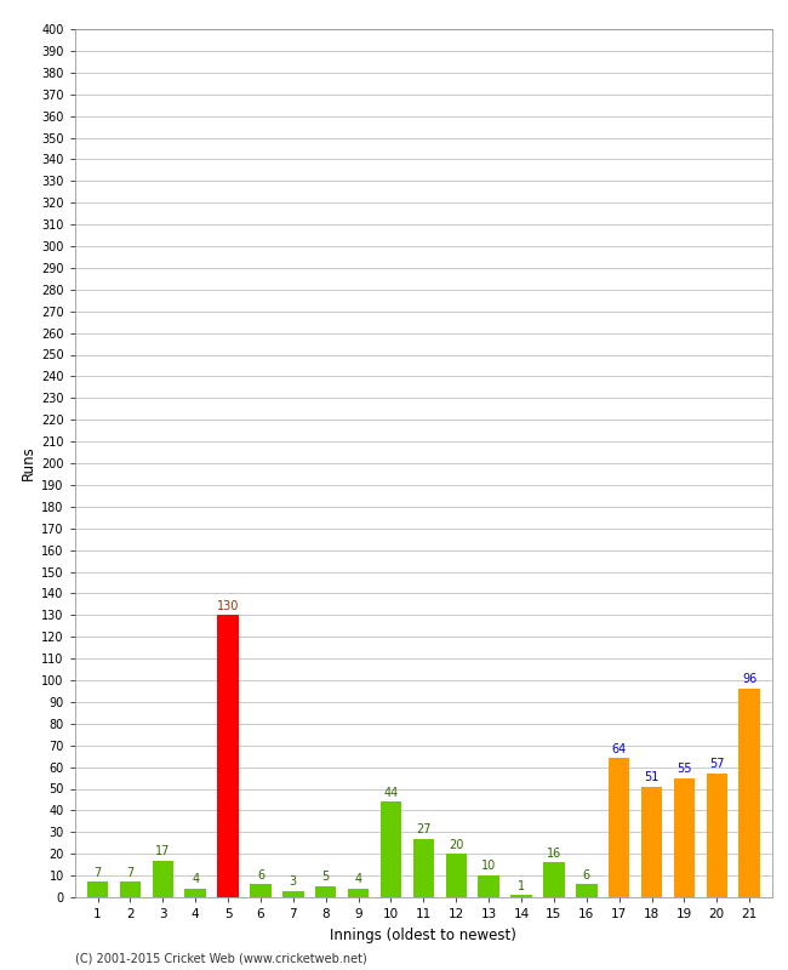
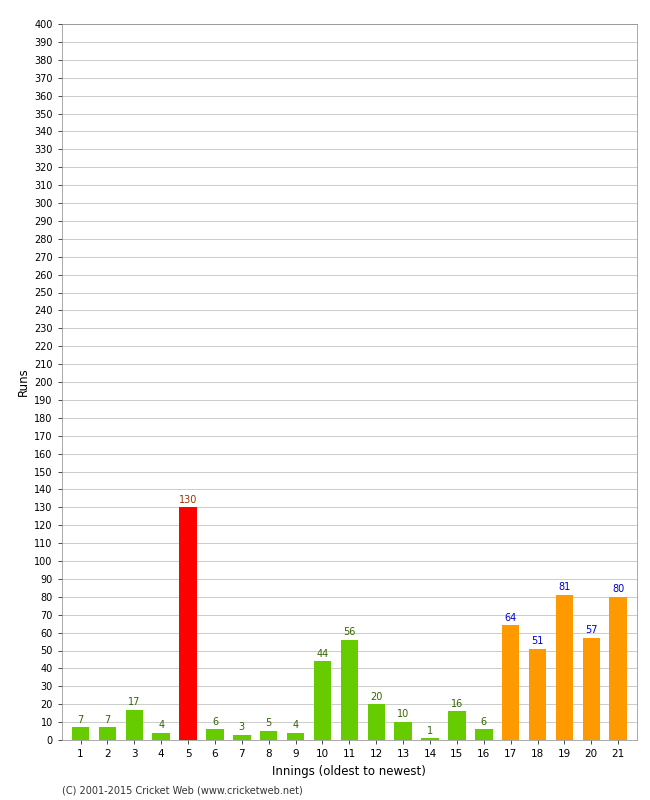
11: 27 -> 56
19: 55 -> 81
21: 96 -> 80
